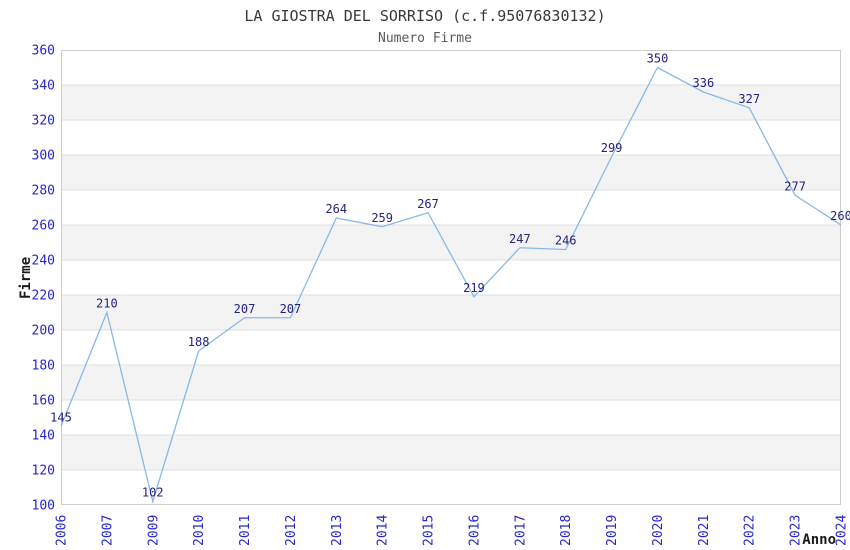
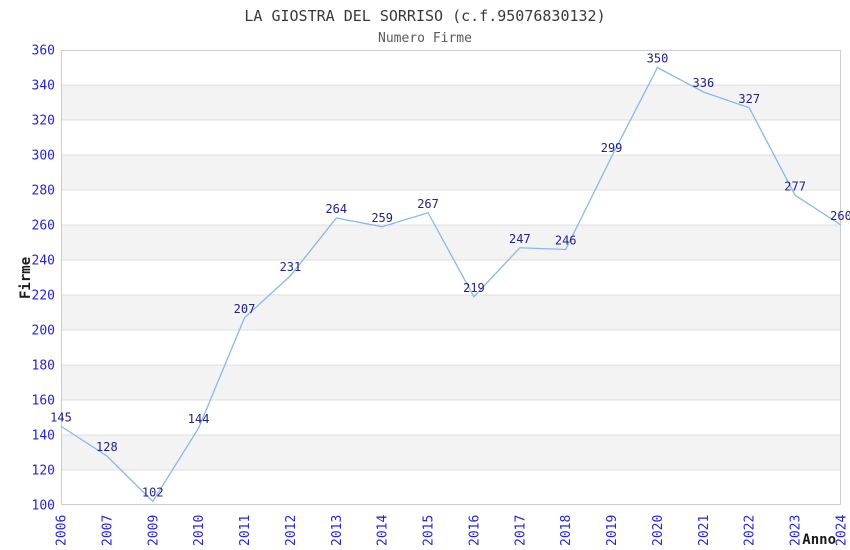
2007: 210 -> 128
2010: 188 -> 144
2012: 207 -> 231
